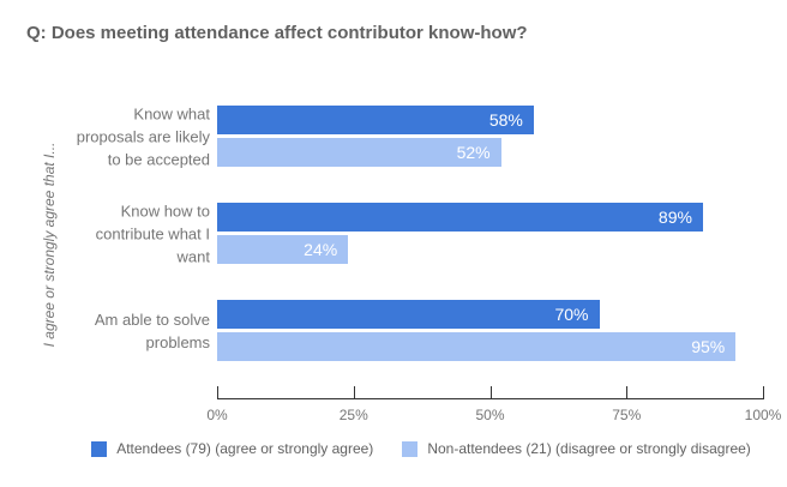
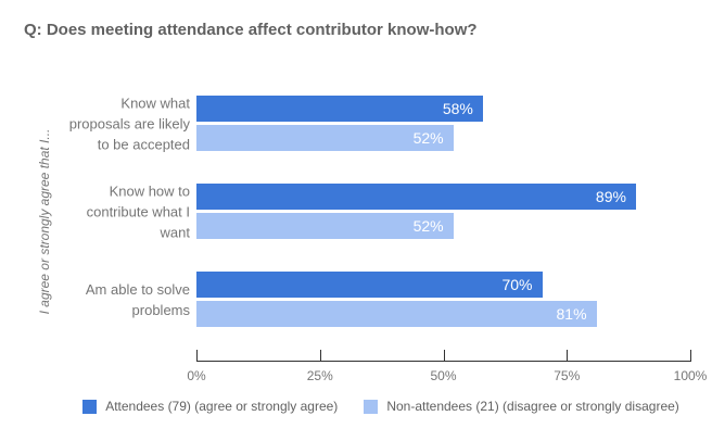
Non-attendees (21) (disagree or strongly disagree)/Know how to contribute what I want: 24% -> 52%
Non-attendees (21) (disagree or strongly disagree)/Am able to solve problems: 95% -> 81%
